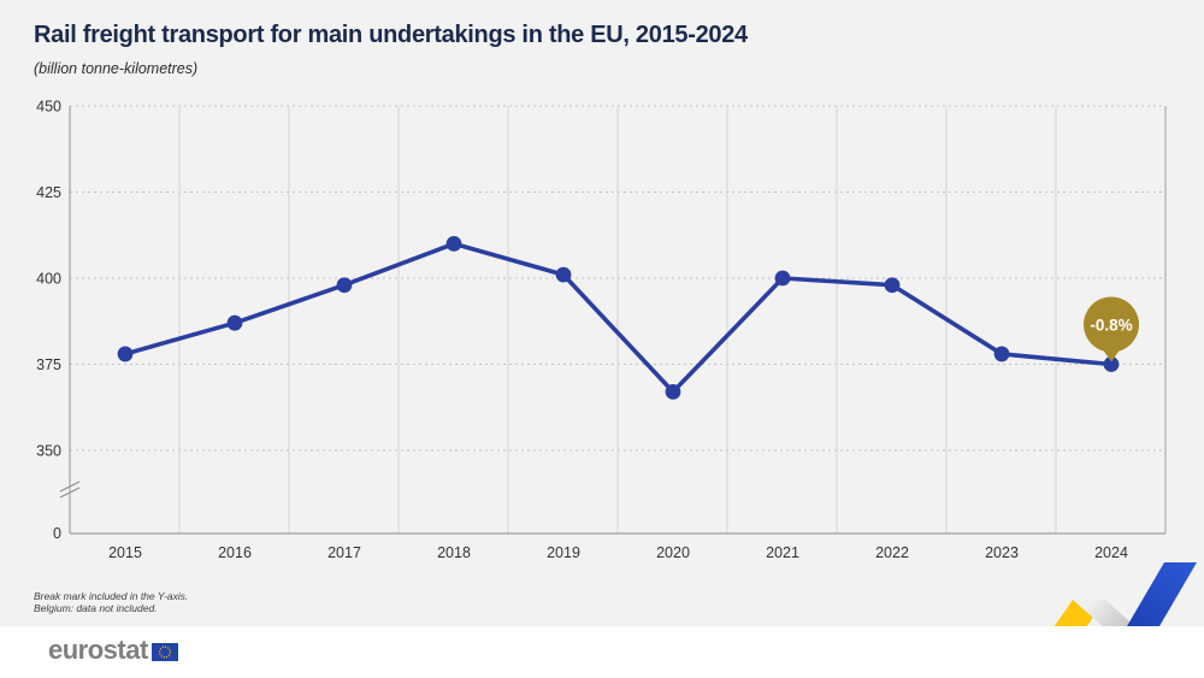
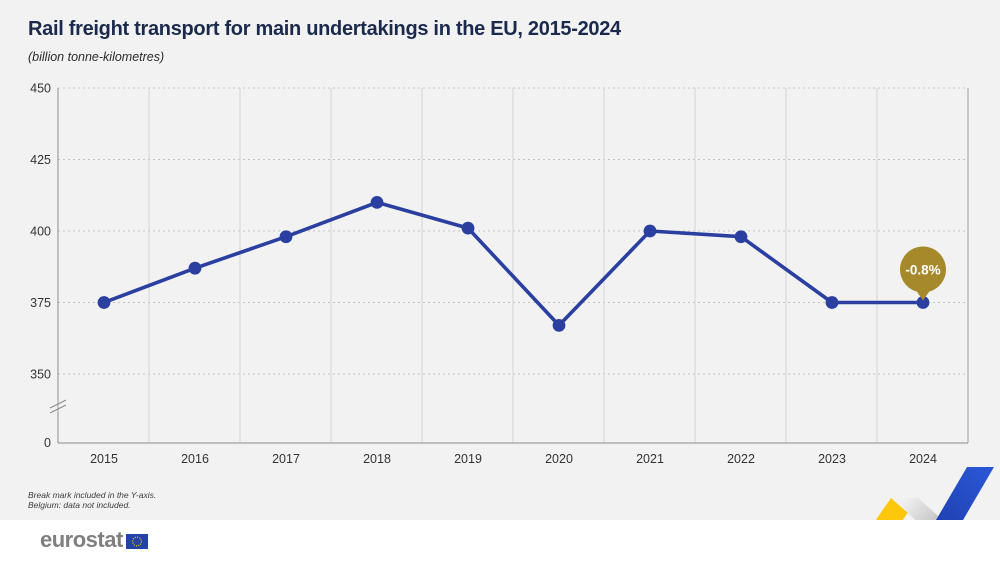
2015: 378 -> 375
2023: 378 -> 375
